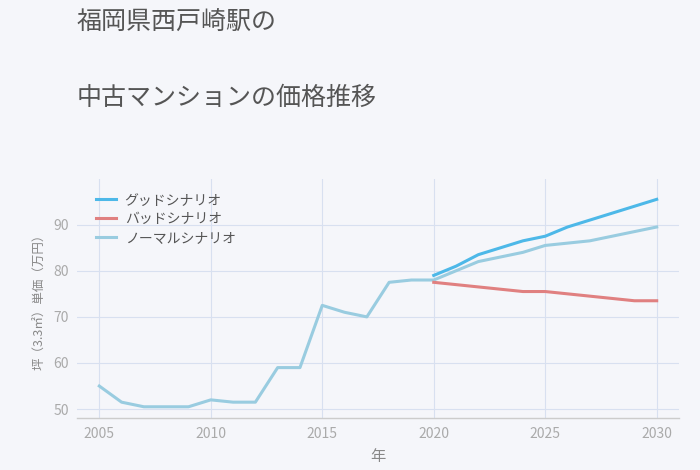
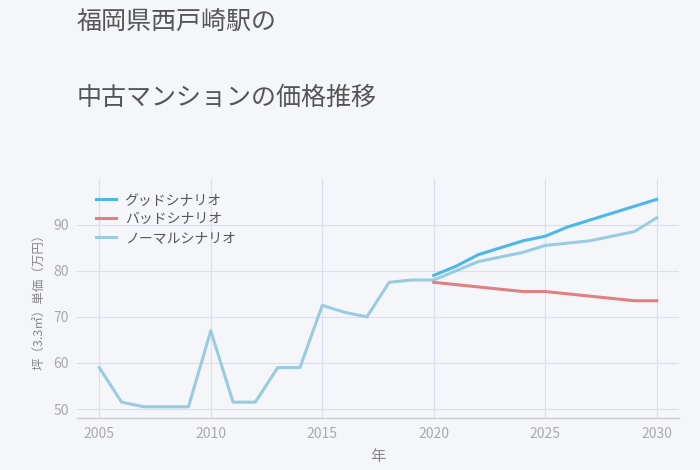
ノーマルシナリオ/2005: 55.0 -> 59.0
ノーマルシナリオ/2010: 52.0 -> 67.0
ノーマルシナリオ/2030: 89.5 -> 91.5
